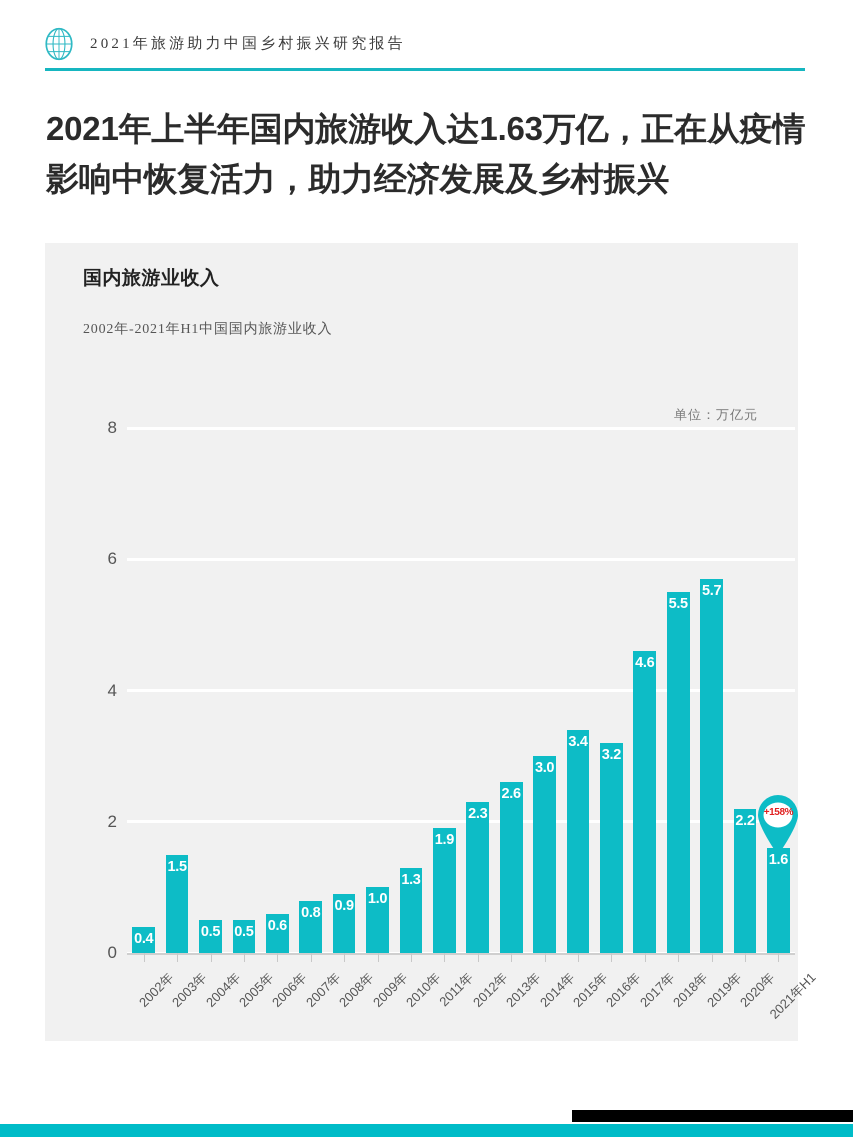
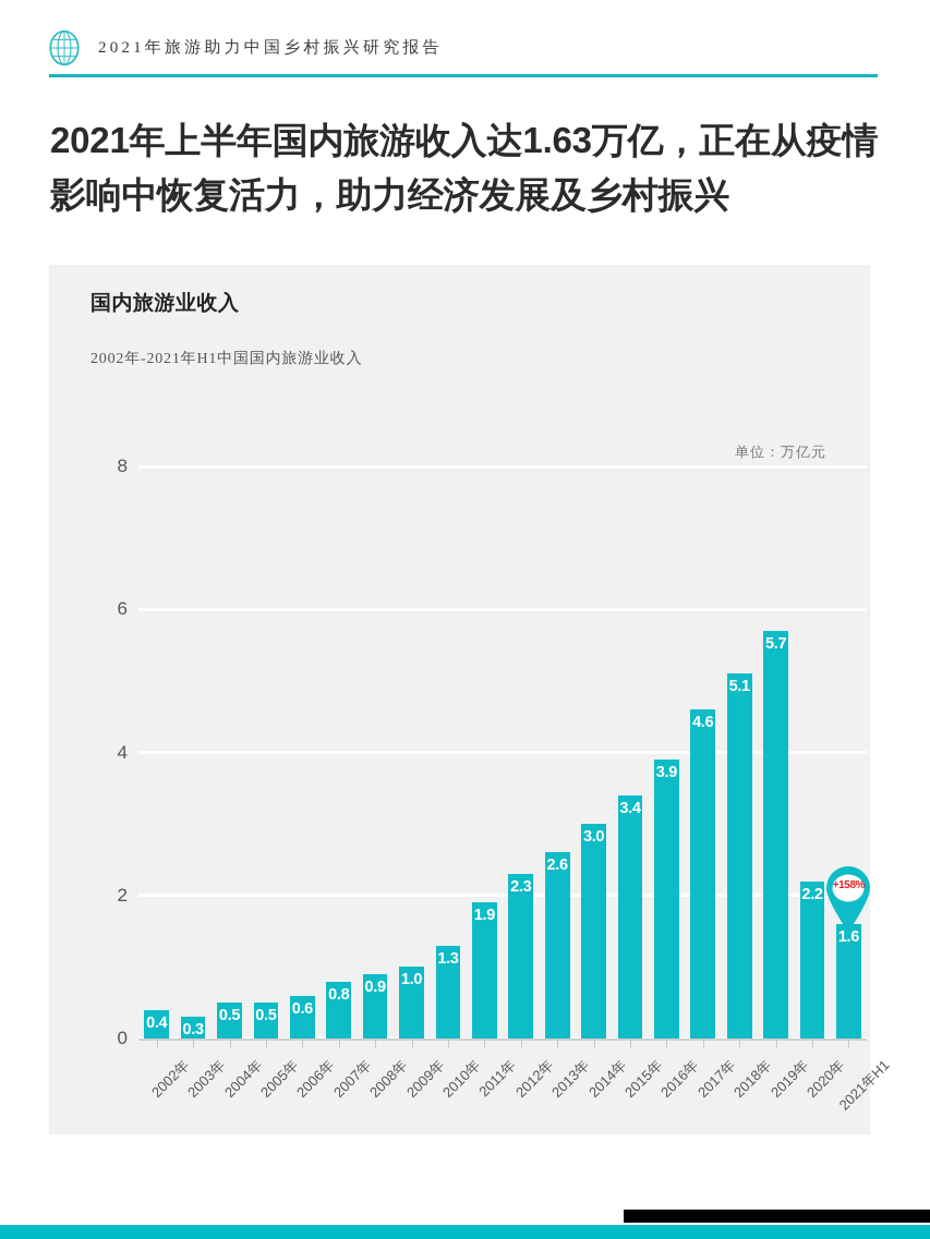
2003年: 1.5 -> 0.3
2016年: 3.2 -> 3.9
2018年: 5.5 -> 5.1
